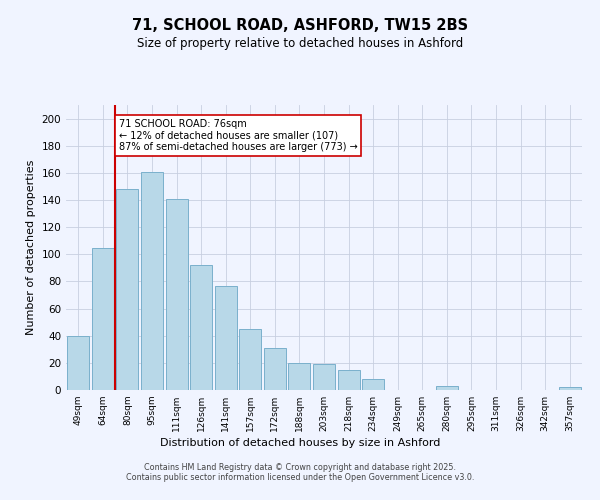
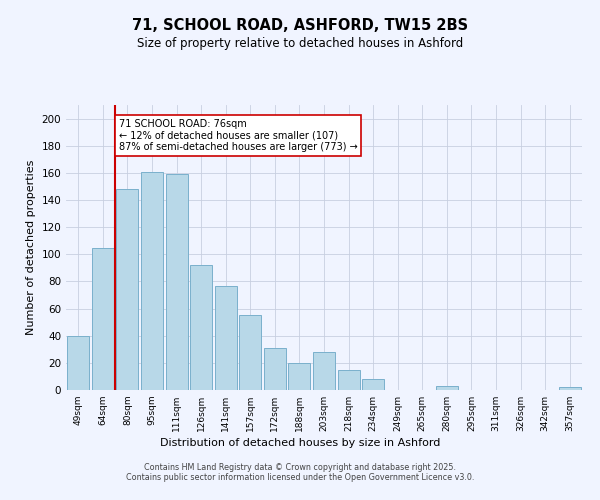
111sqm: 141 -> 159
157sqm: 45 -> 55
203sqm: 19 -> 28
